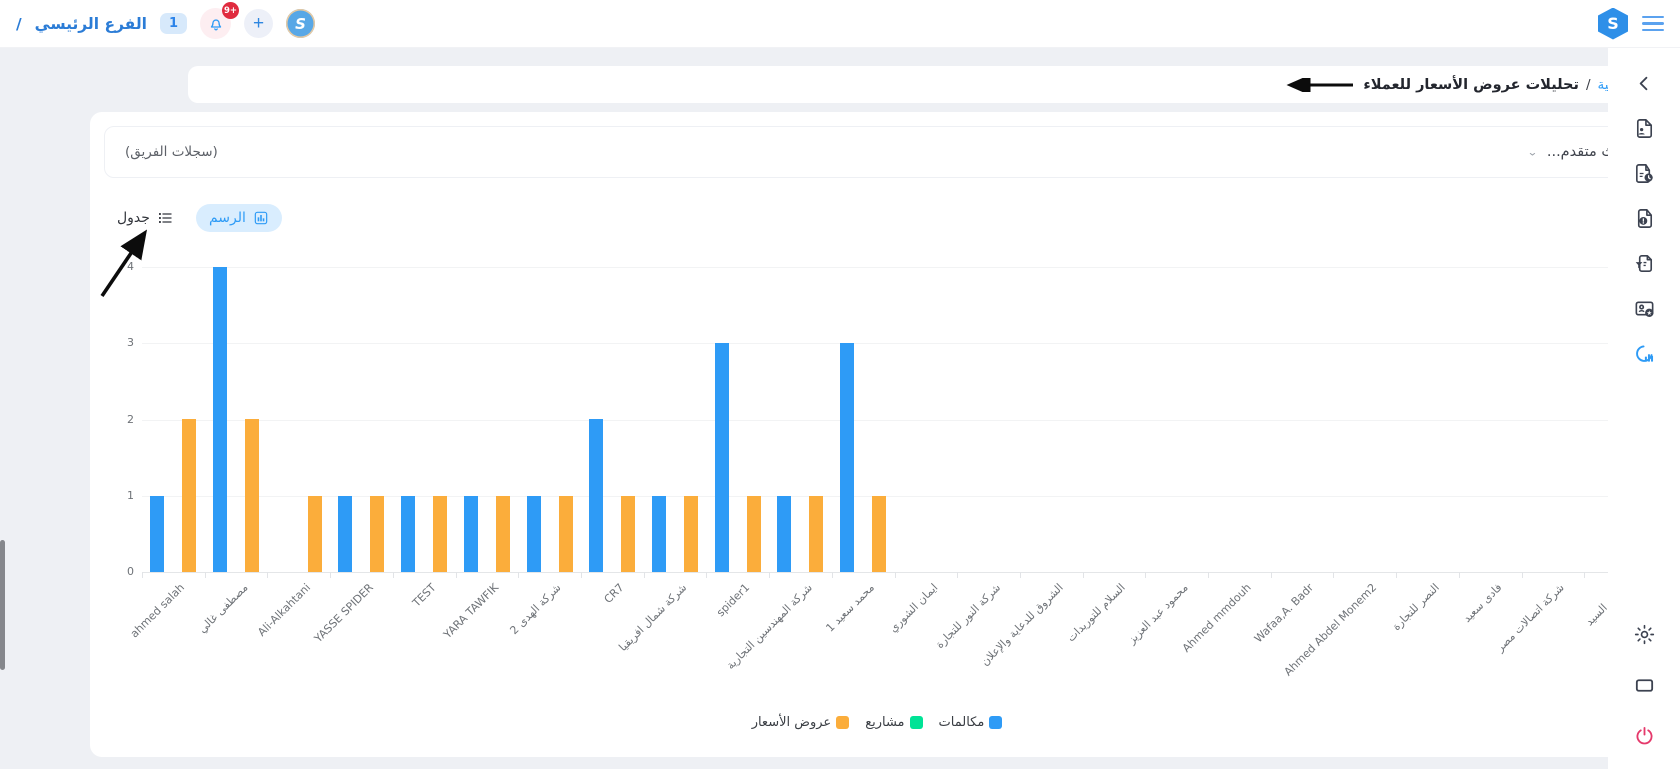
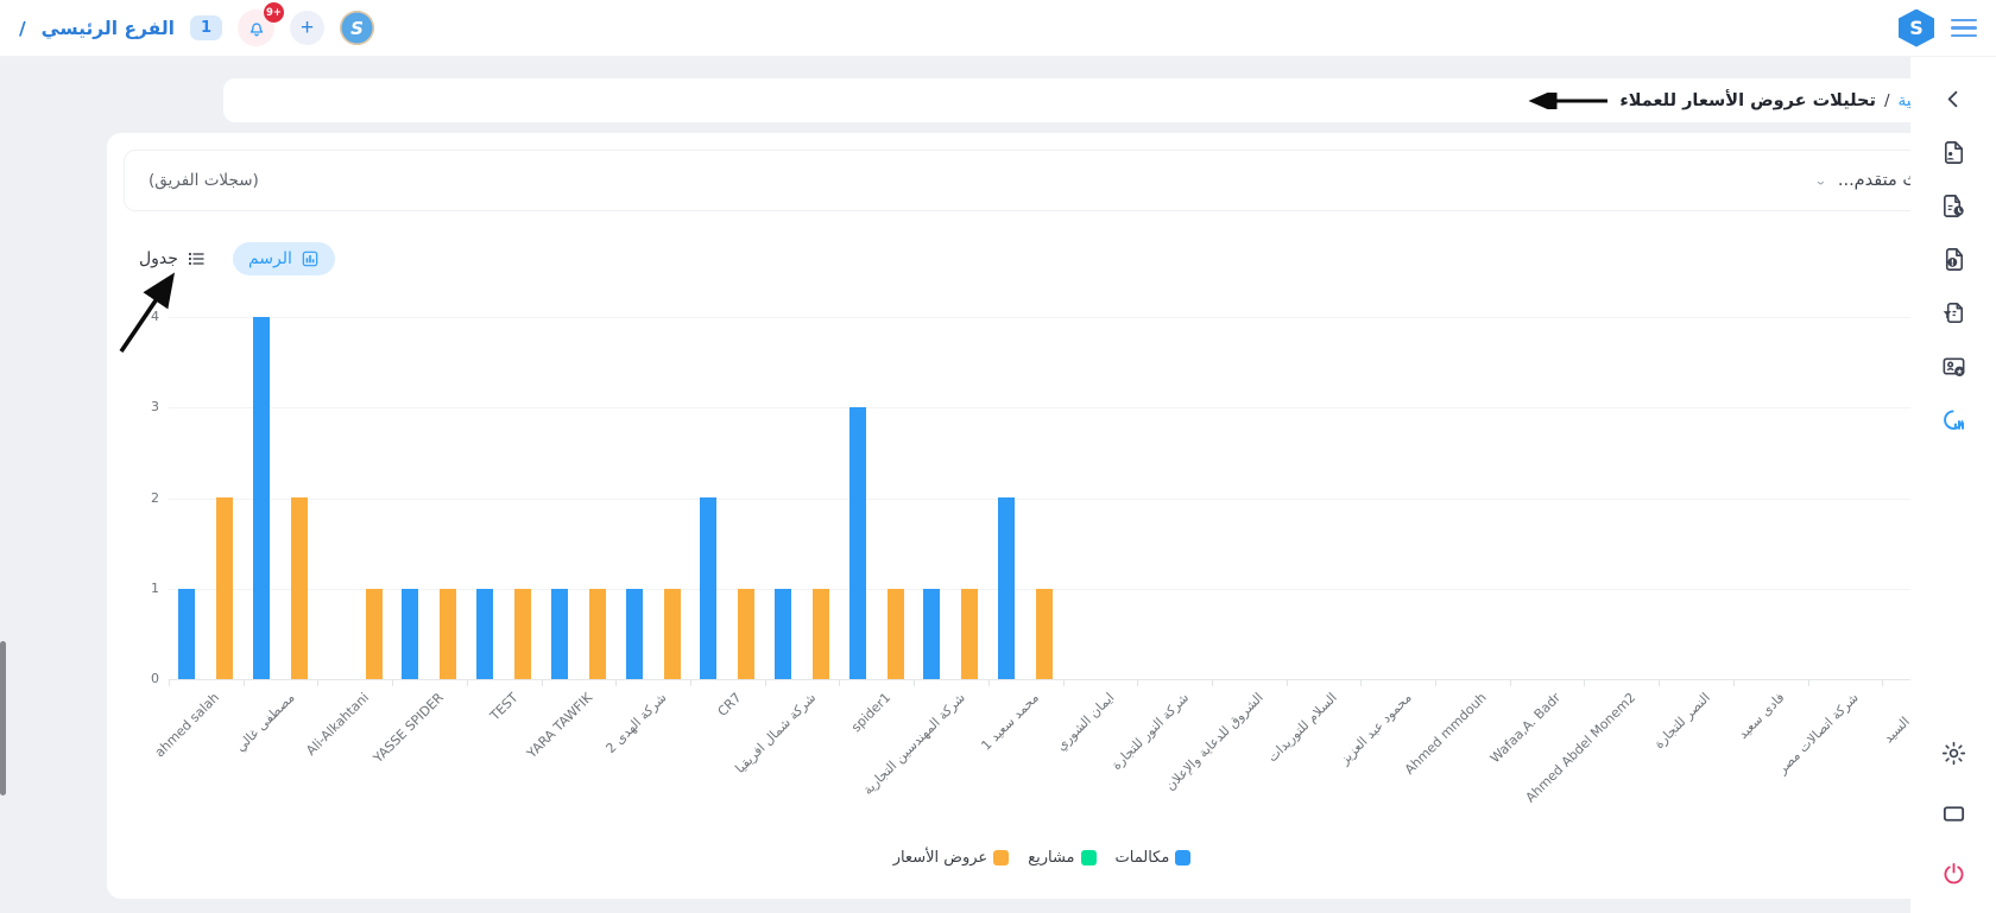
مكالمات/محمد سعيد 1: 3 -> 2
